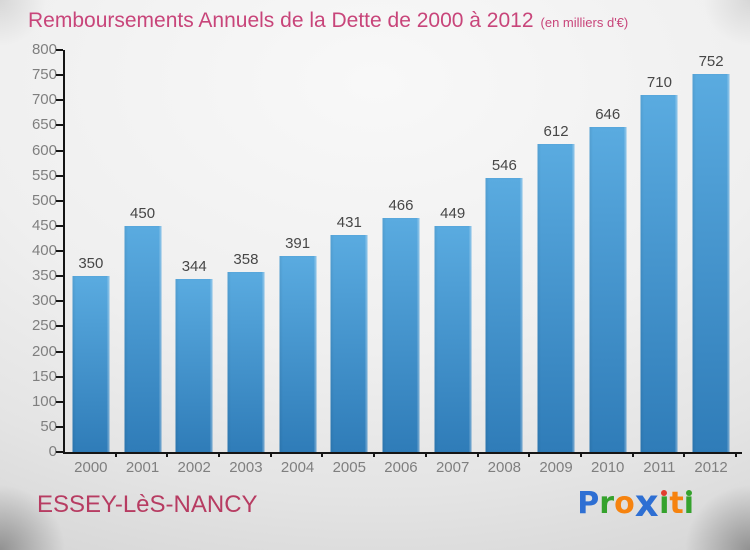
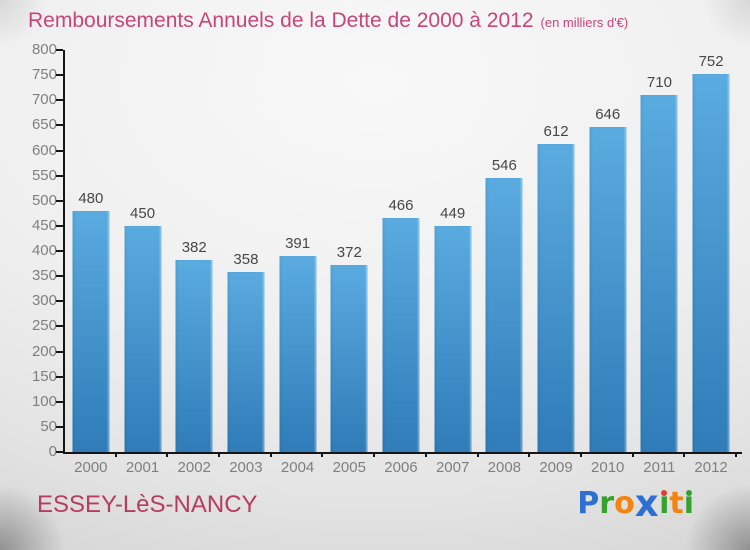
2000: 350 -> 480
2002: 344 -> 382
2005: 431 -> 372
